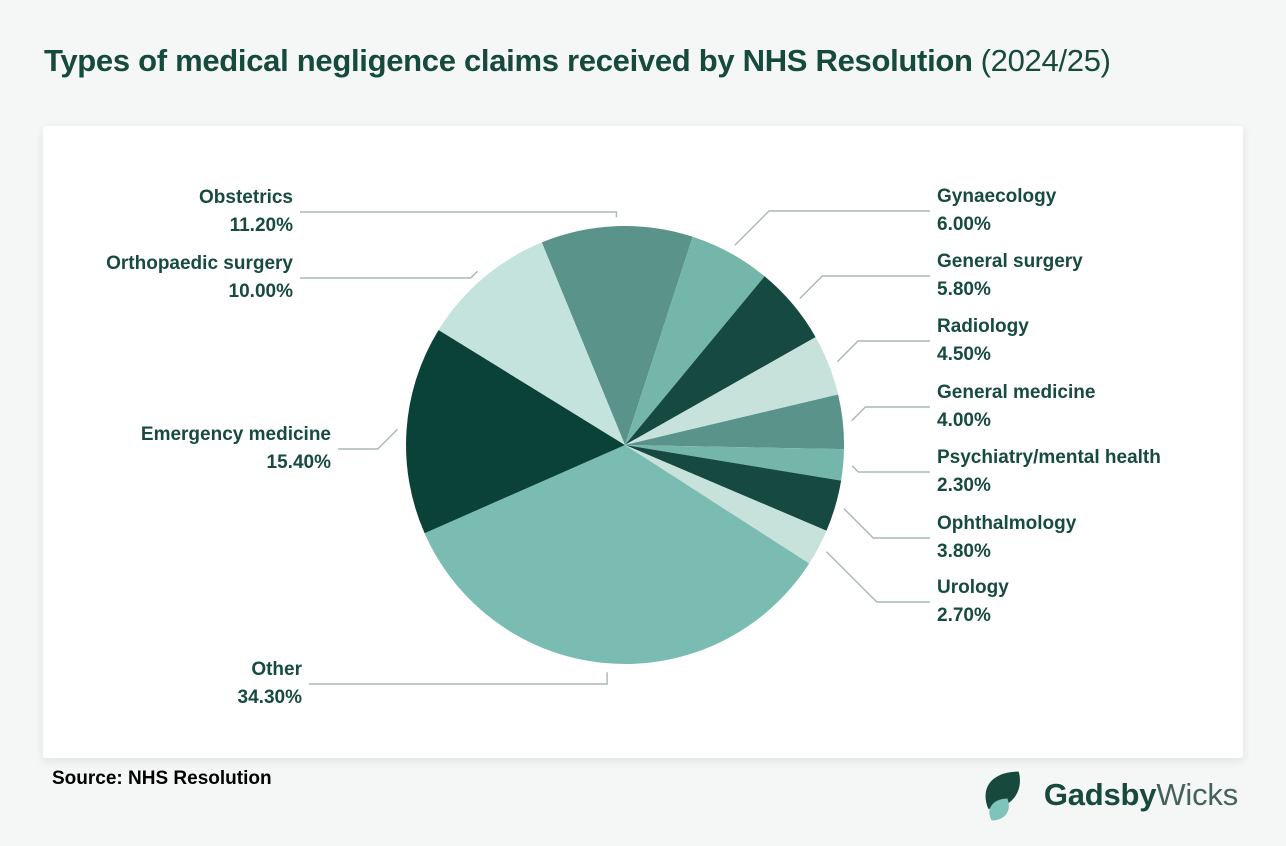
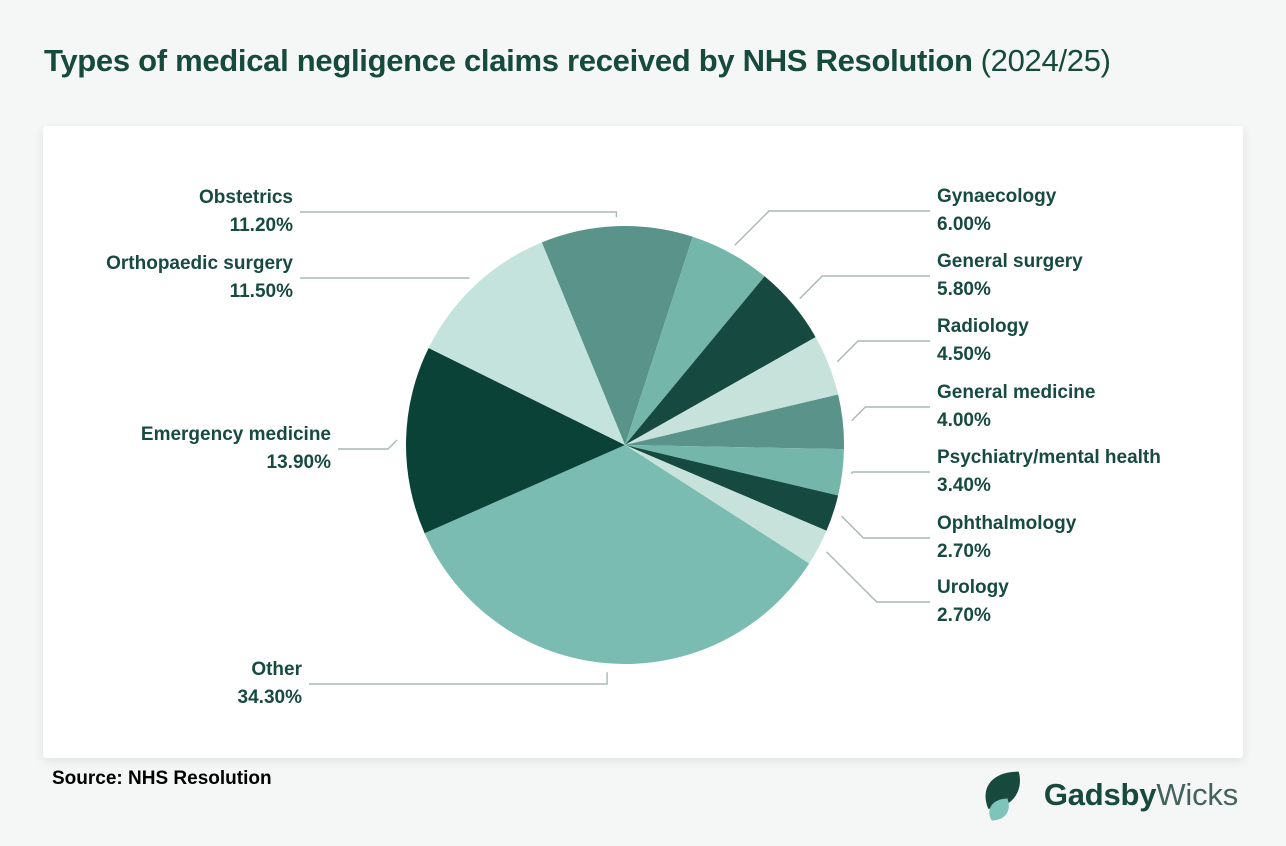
Psychiatry/mental health: 2.30% -> 3.40%
Ophthalmology: 3.80% -> 2.70%
Emergency medicine: 15.40% -> 13.90%
Orthopaedic surgery: 10.00% -> 11.50%
